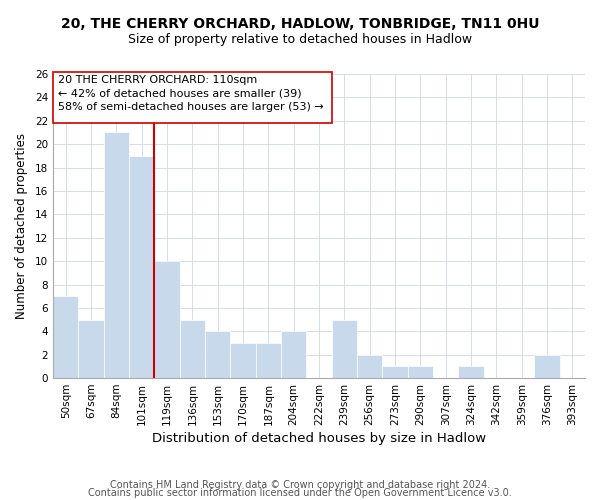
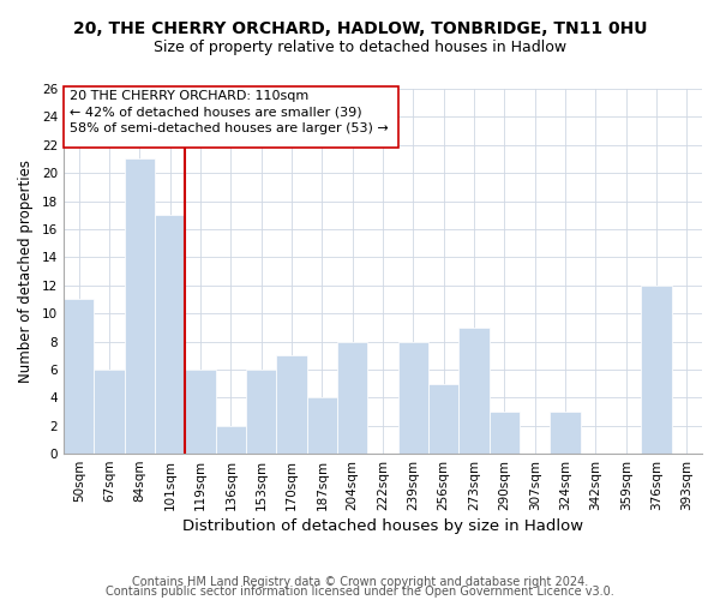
50sqm: 7 -> 11
67sqm: 5 -> 6
101sqm: 19 -> 17
119sqm: 10 -> 6
136sqm: 5 -> 2
153sqm: 4 -> 6
170sqm: 3 -> 7
187sqm: 3 -> 4
204sqm: 4 -> 8
239sqm: 5 -> 8
256sqm: 2 -> 5
273sqm: 1 -> 9
290sqm: 1 -> 3
324sqm: 1 -> 3
376sqm: 2 -> 12
